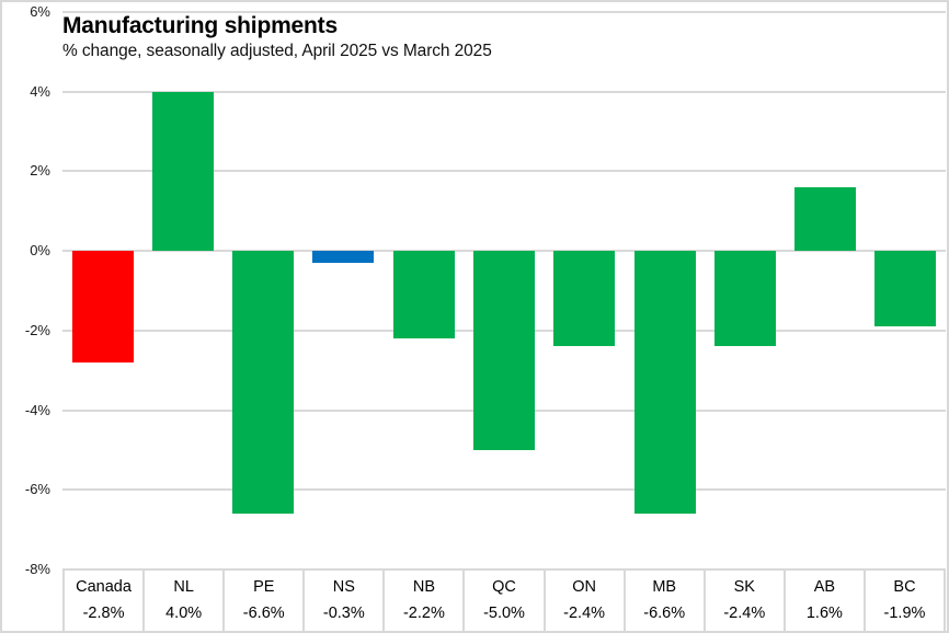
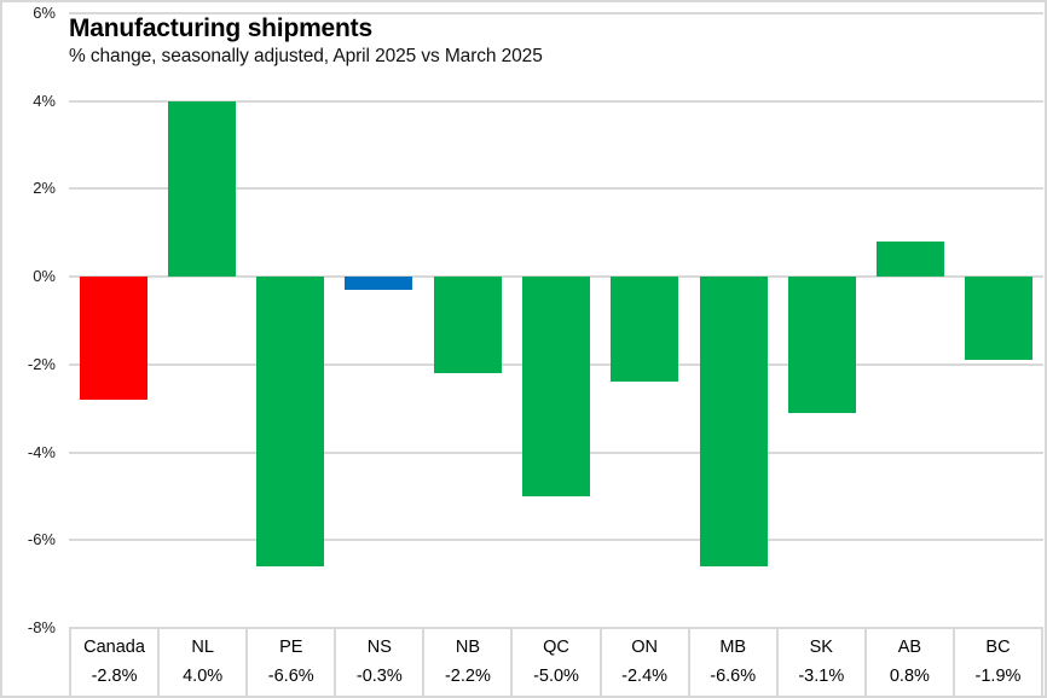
SK: -2.4% -> -3.1%
AB: 1.6% -> 0.8%
